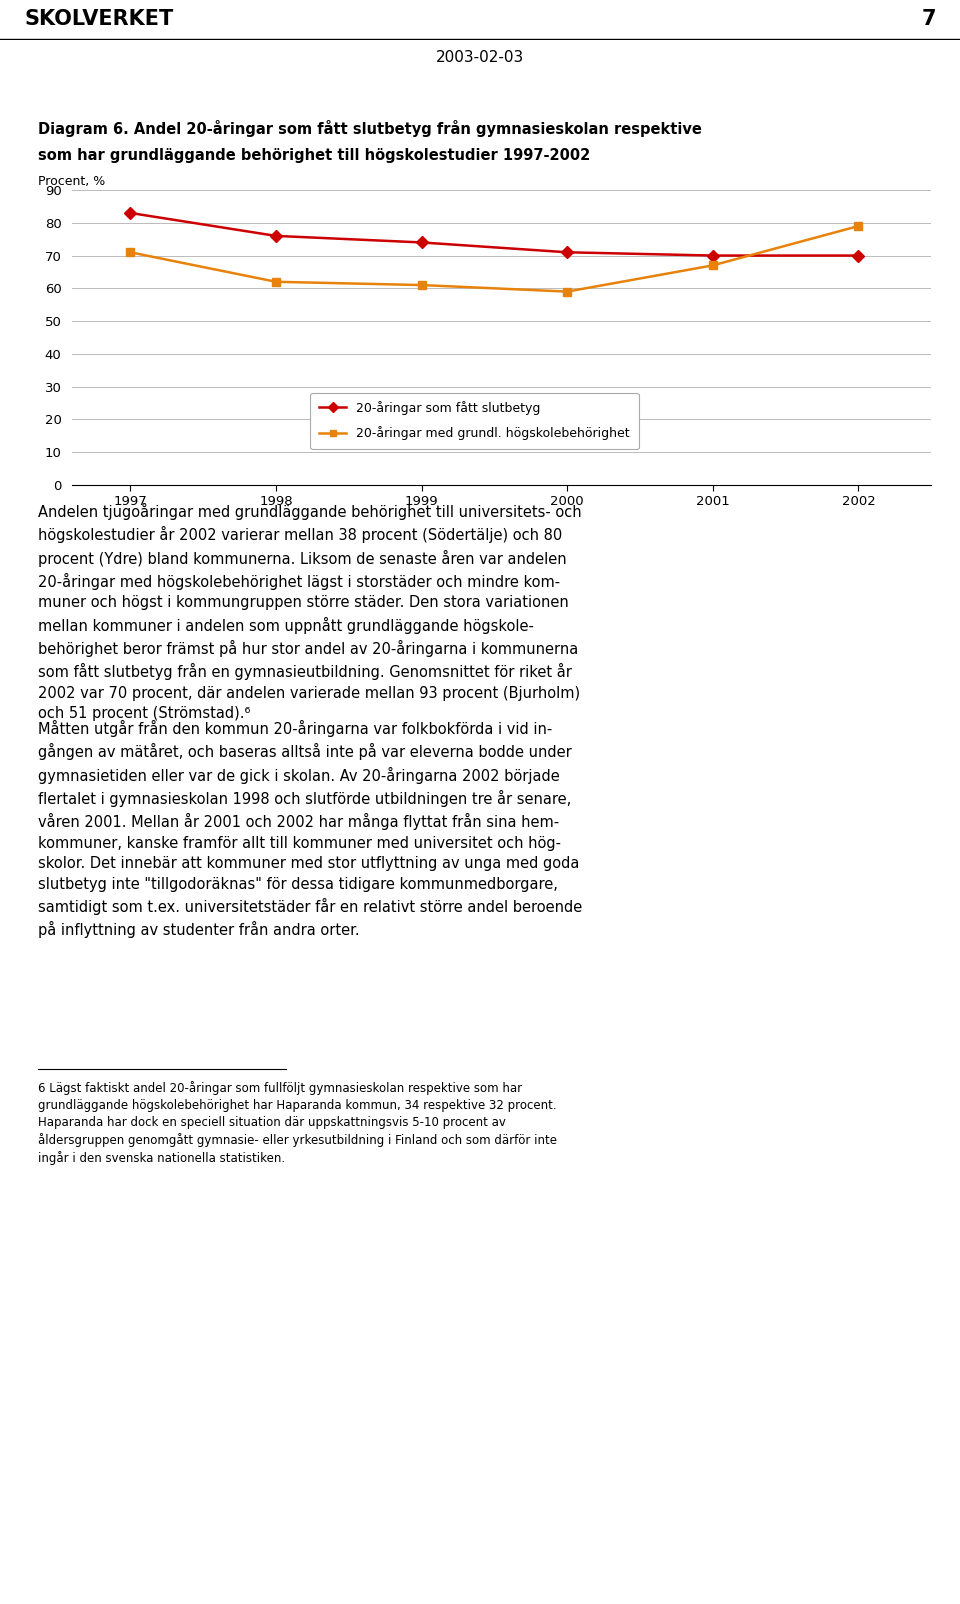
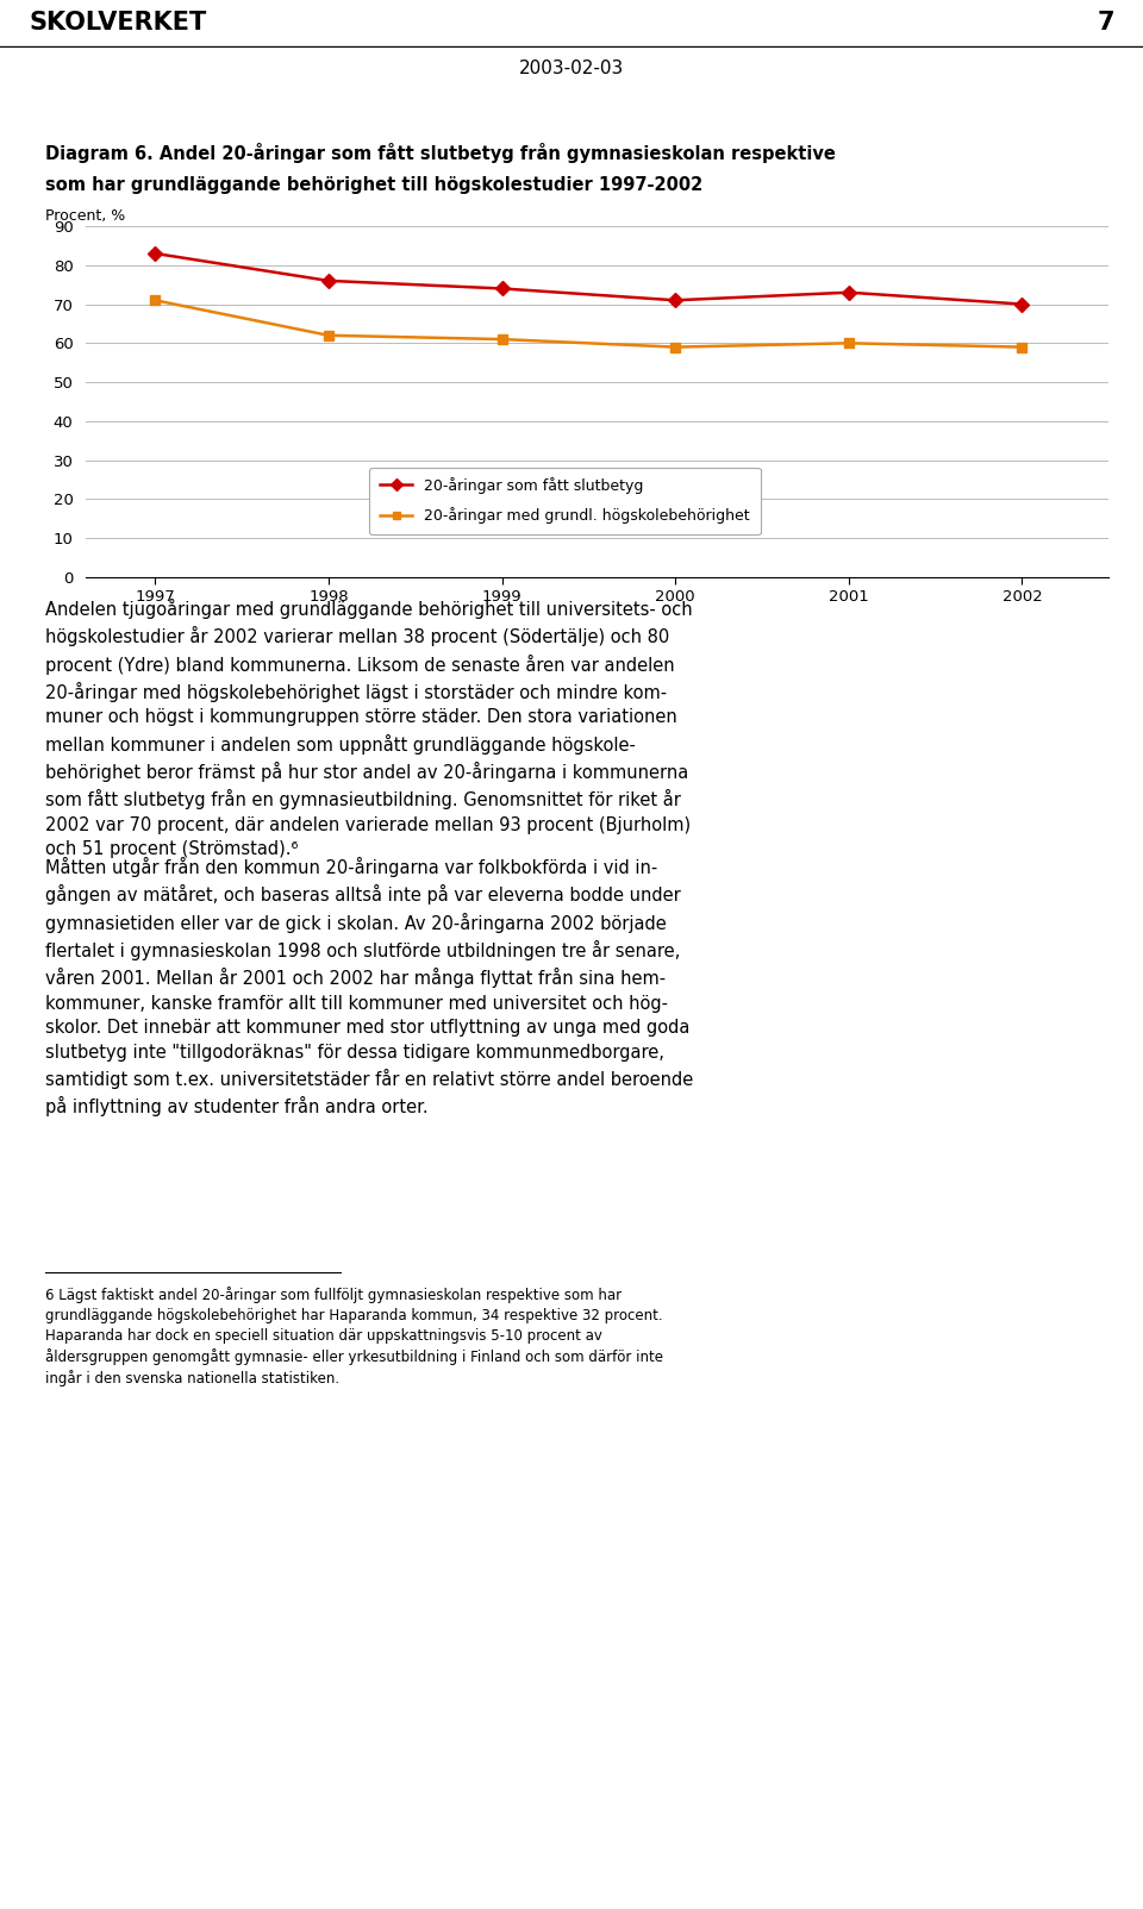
20-åringar som fått slutbetyg/2001: 70 -> 73
20-åringar med grundl. högskolebehörighet/2001: 67 -> 60
20-åringar med grundl. högskolebehörighet/2002: 79 -> 59
